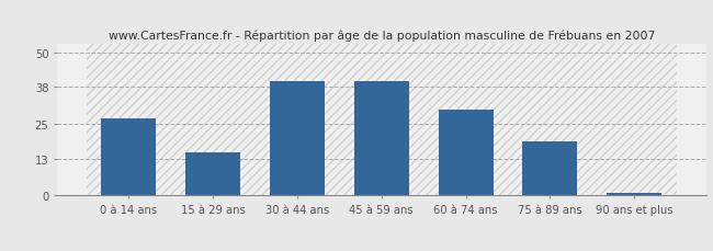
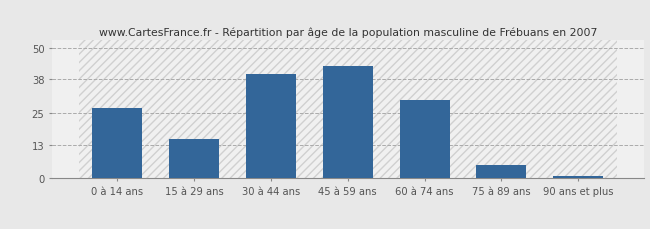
45 à 59 ans: 40 -> 43
75 à 89 ans: 19 -> 5
